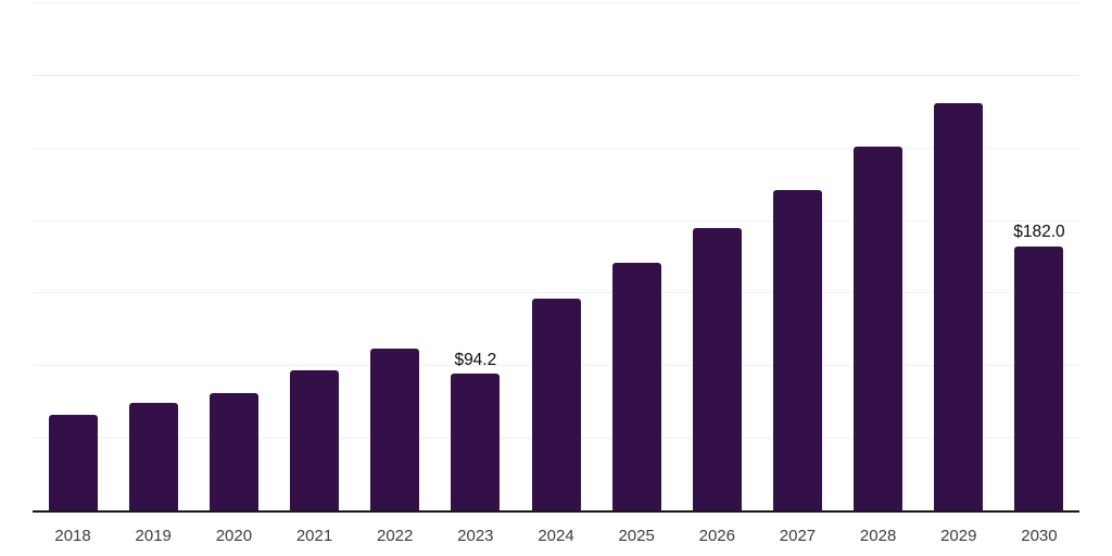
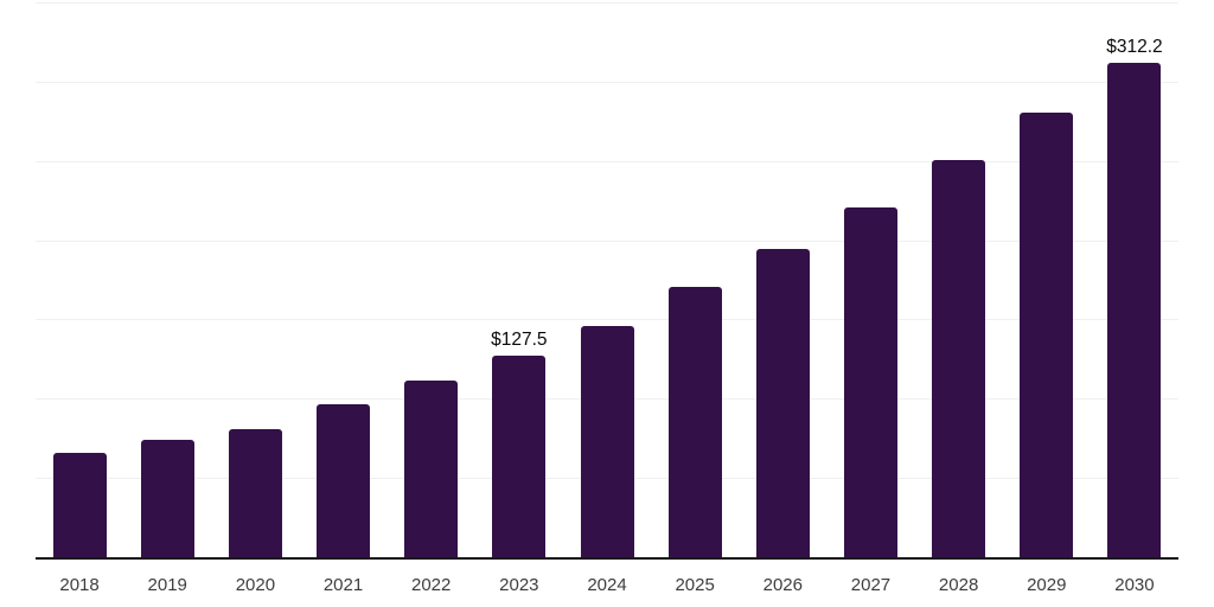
2023: $94.2 -> $127.5
2030: $182.0 -> $312.2
